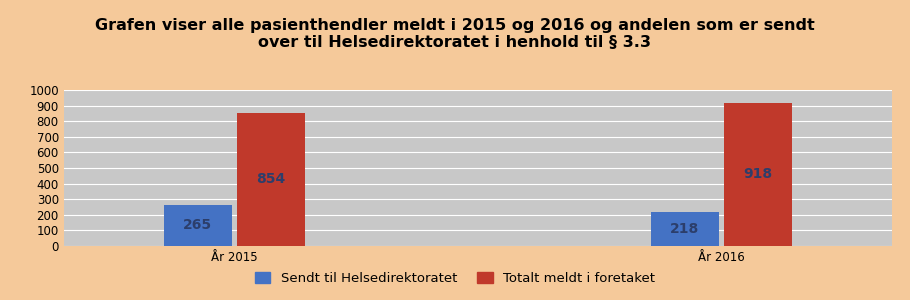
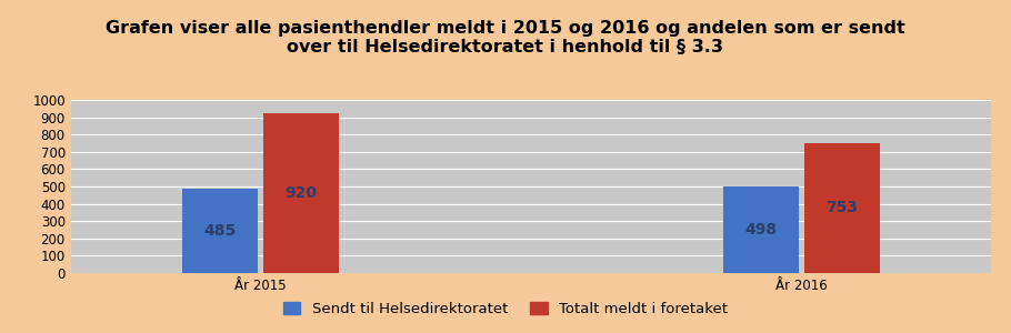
Sendt til Helsedirektoratet/År 2015: 265 -> 485
Totalt meldt i foretaket/År 2015: 854 -> 920
Sendt til Helsedirektoratet/År 2016: 218 -> 498
Totalt meldt i foretaket/År 2016: 918 -> 753
